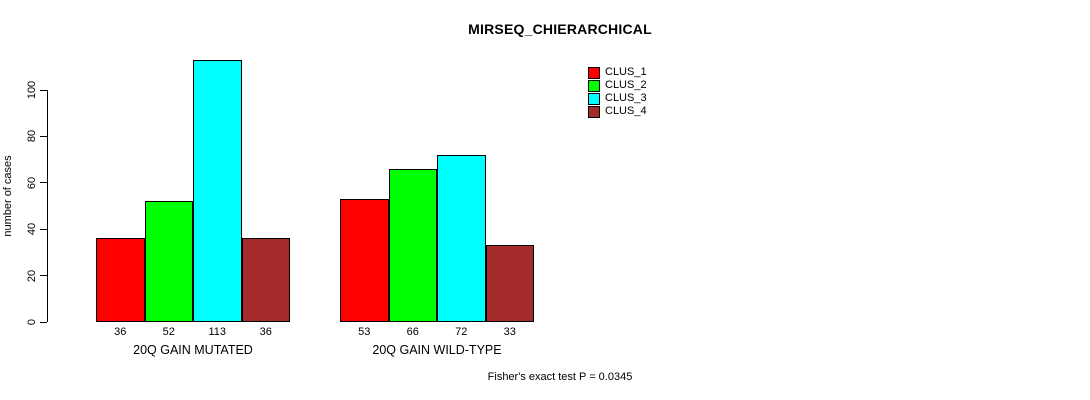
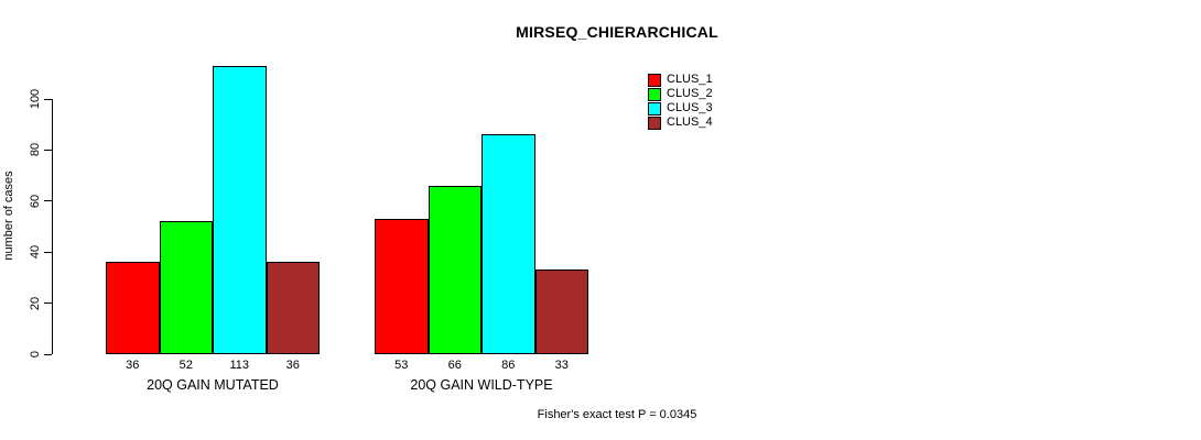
CLUS_3/20Q GAIN WILD-TYPE: 72 -> 86
